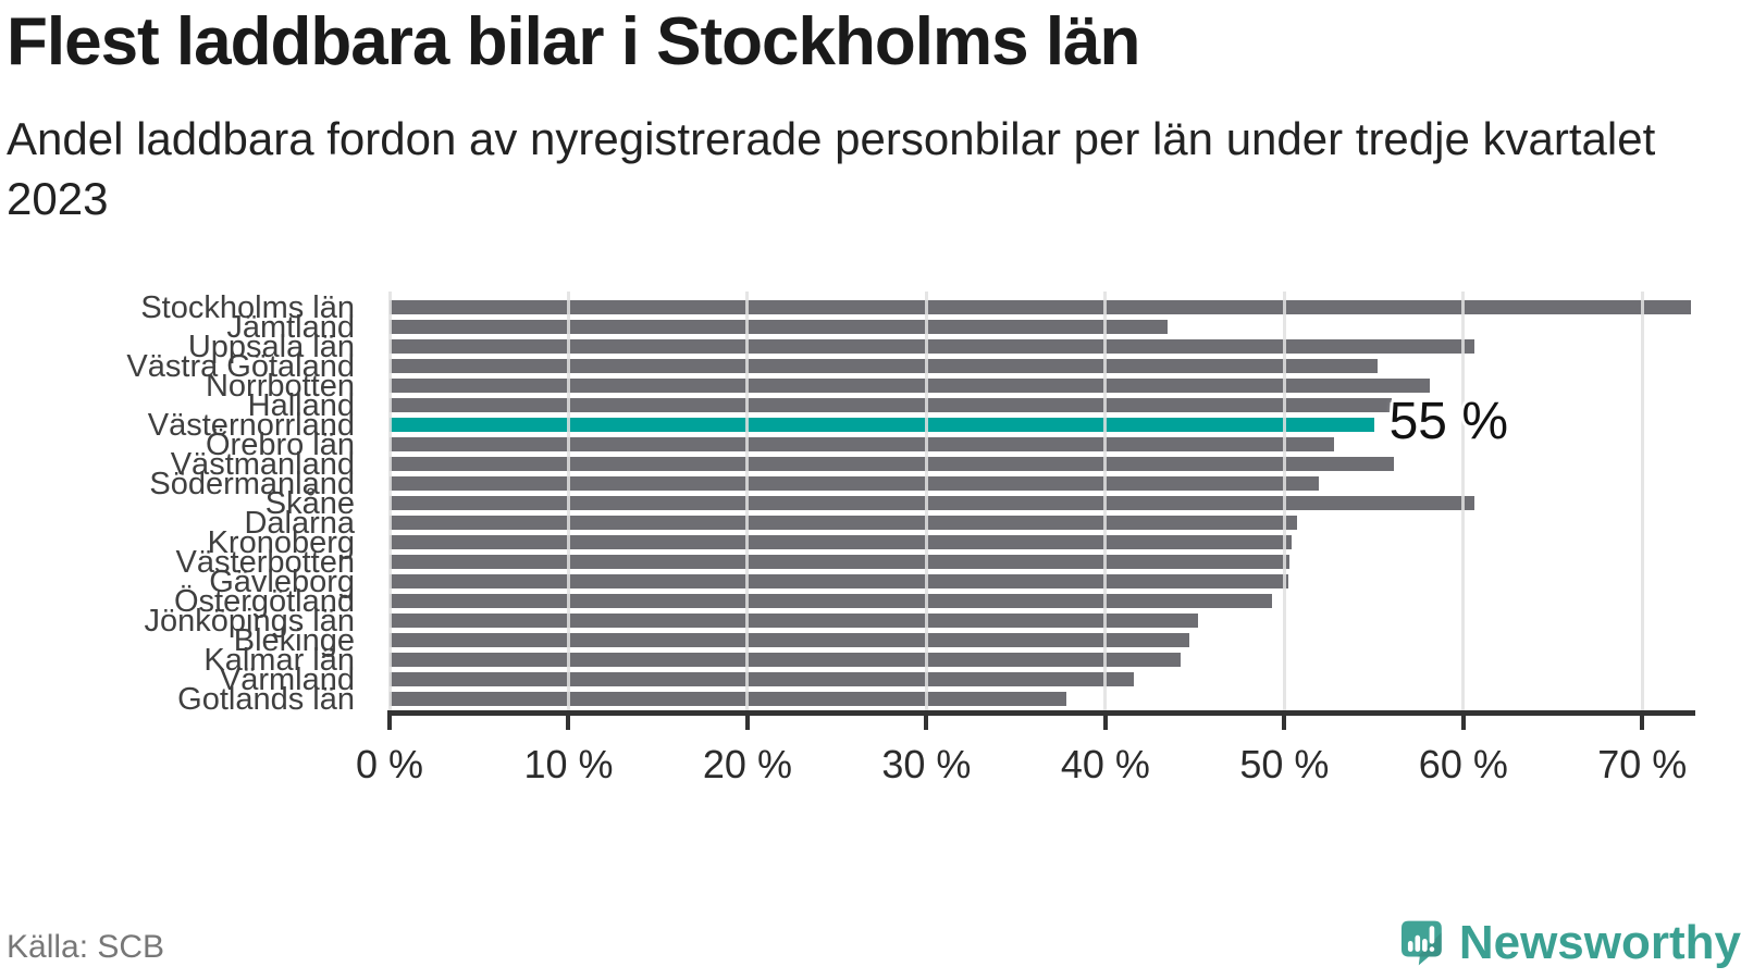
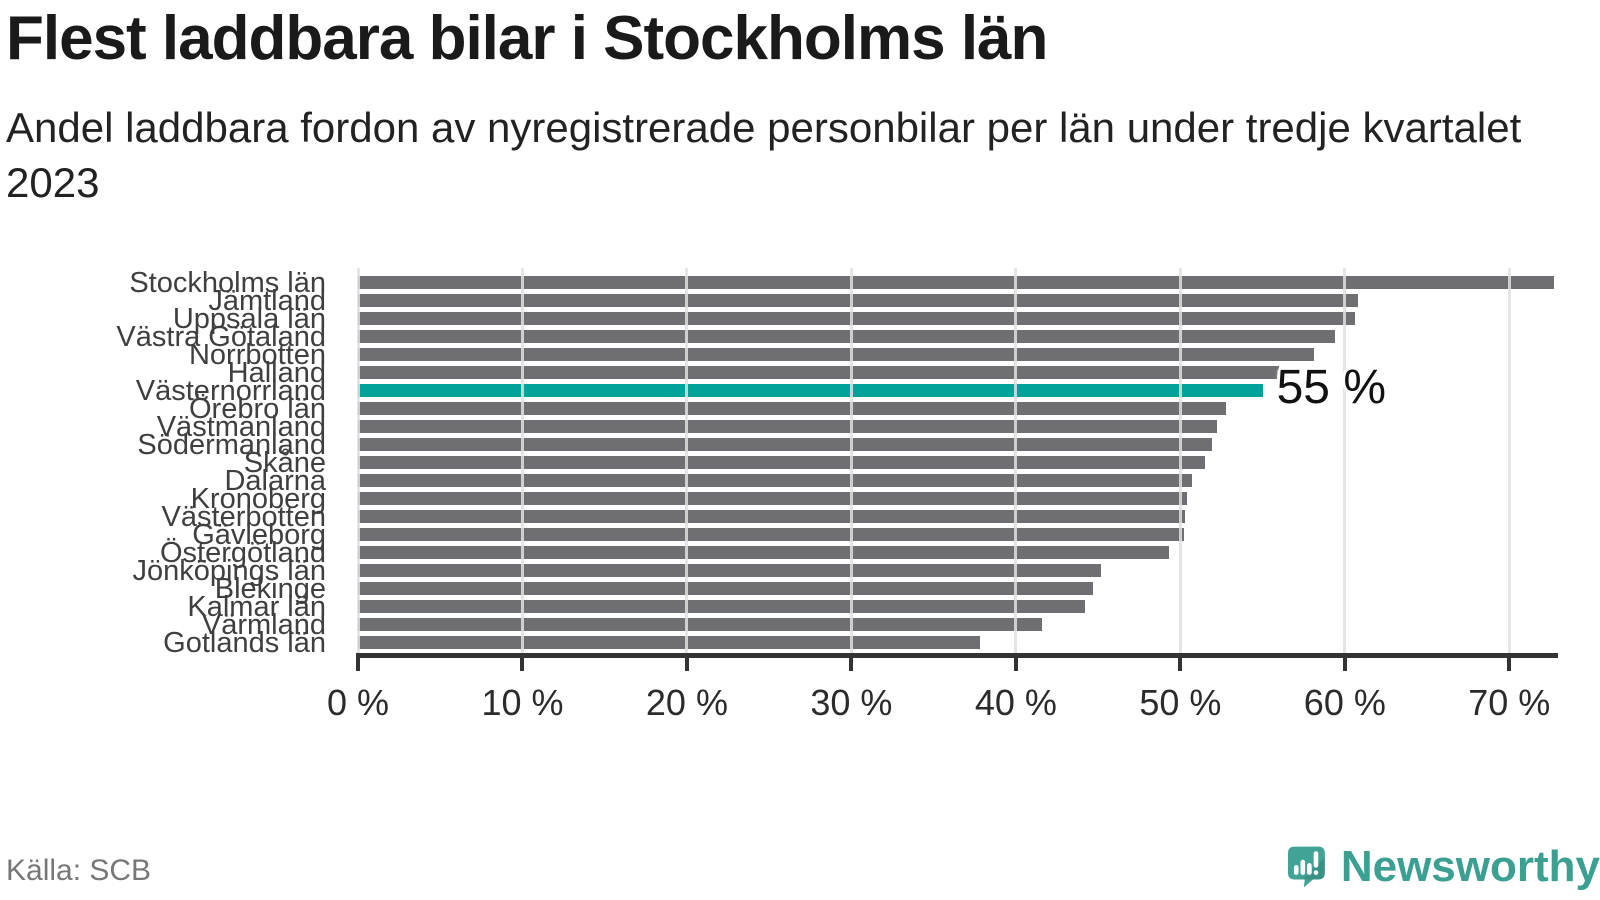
Jämtland: 43.5% -> 60.8%
Västra Götaland: 55.2% -> 59.4%
Västmanland: 56.1% -> 52.2%
Skåne: 60.6% -> 51.5%
